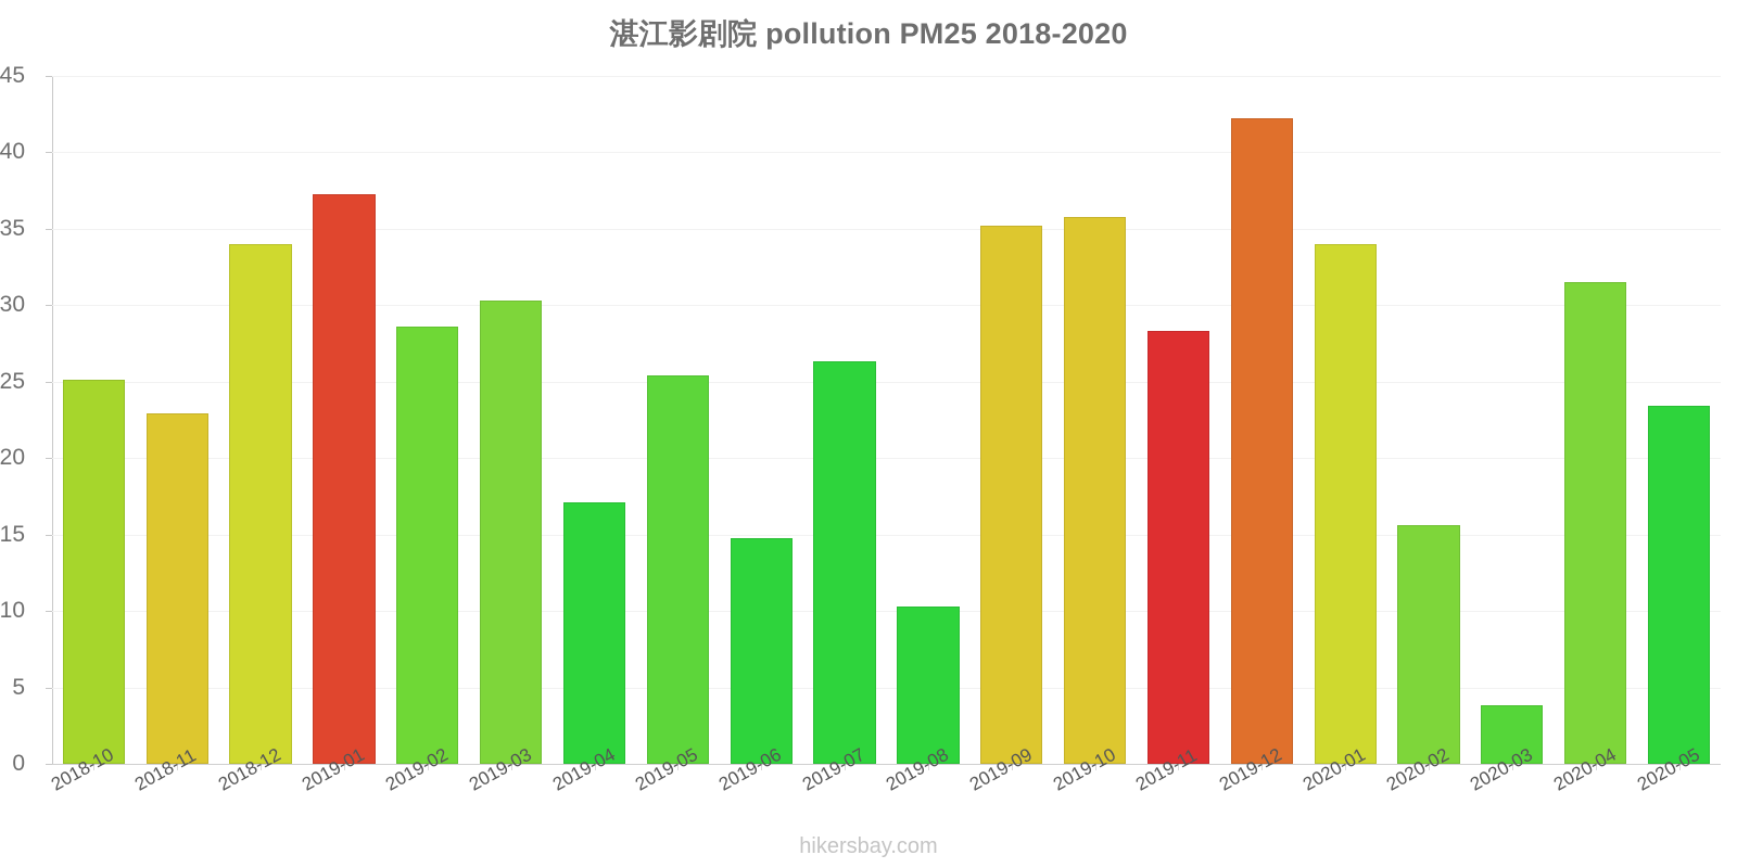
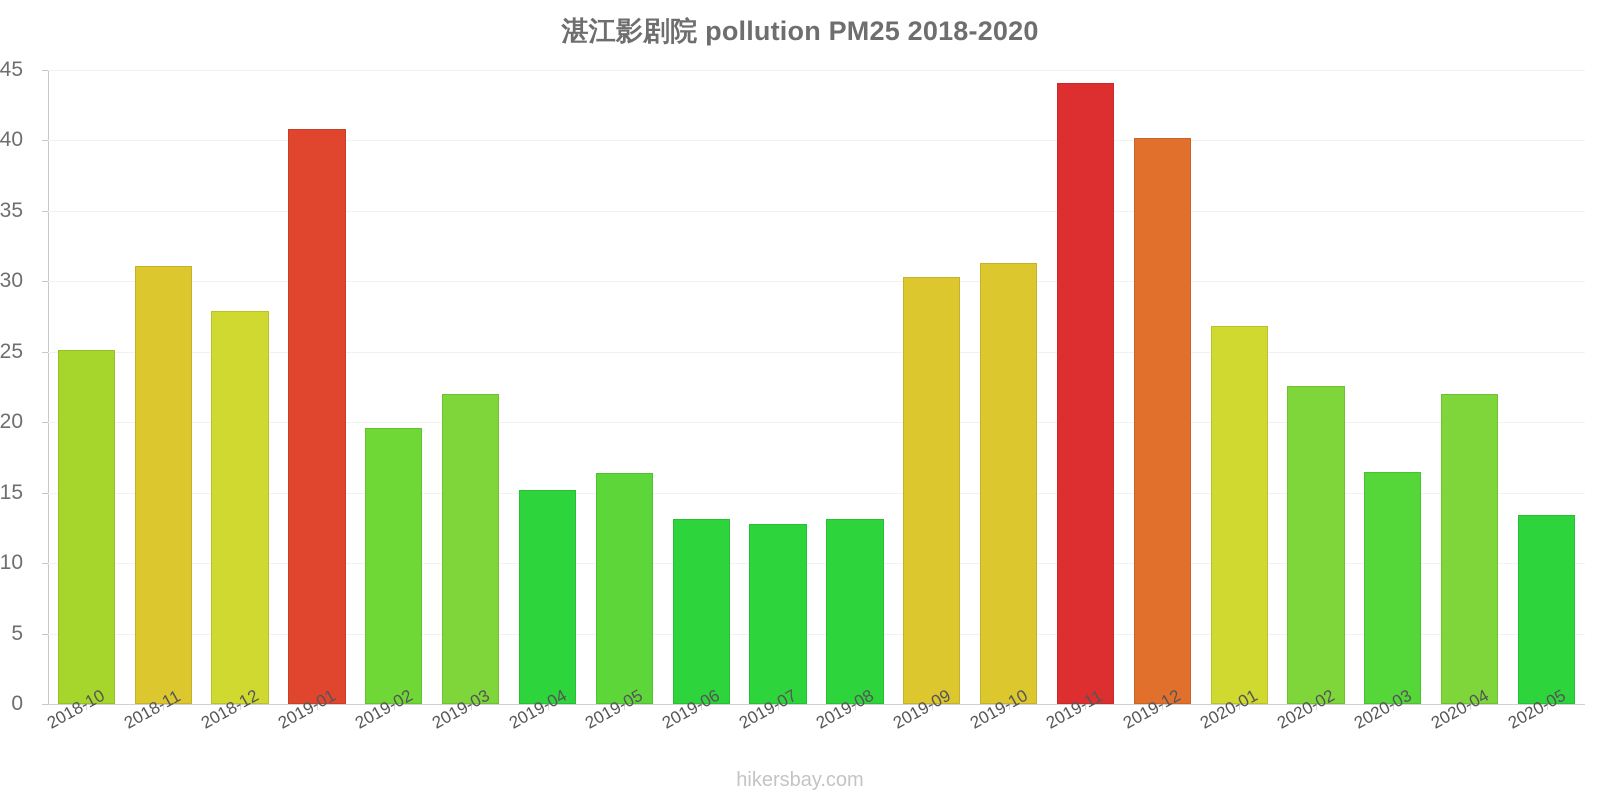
2018-11: 22.9 -> 31.1
2018-12: 34.0 -> 27.9
2019-01: 37.3 -> 40.8
2019-02: 28.6 -> 19.6
2019-03: 30.3 -> 22.0
2019-04: 17.1 -> 15.2
2019-05: 25.4 -> 16.4
2019-06: 14.8 -> 13.1
2019-07: 26.3 -> 12.8
2019-08: 10.3 -> 13.1
2019-09: 35.2 -> 30.3
2019-10: 35.8 -> 31.3
2019-11: 28.3 -> 44.1
2019-12: 42.2 -> 40.2
2020-01: 34.0 -> 26.8
2020-02: 15.6 -> 22.6
2020-03: 3.8 -> 16.5
2020-04: 31.5 -> 22.0
2020-05: 23.4 -> 13.4
